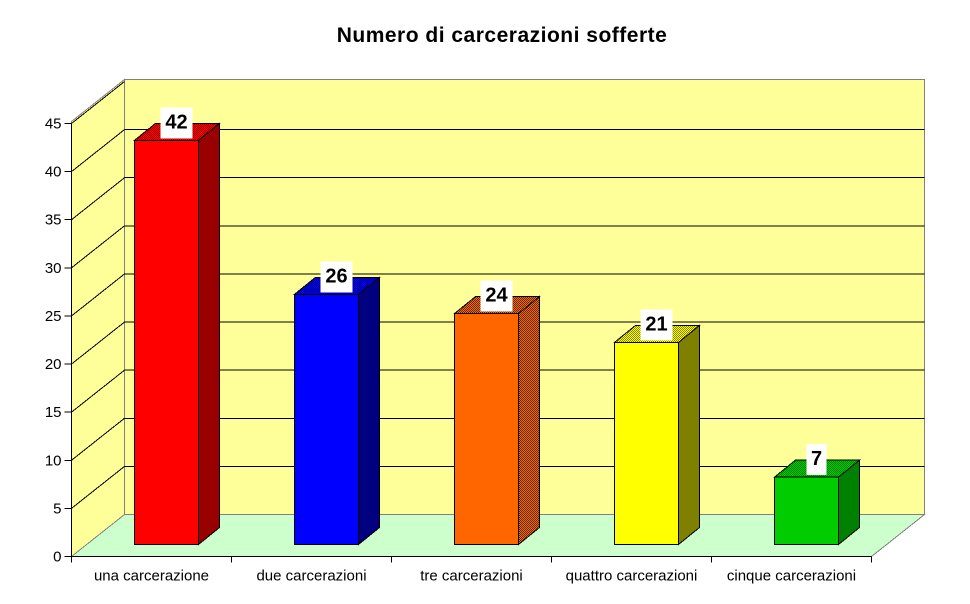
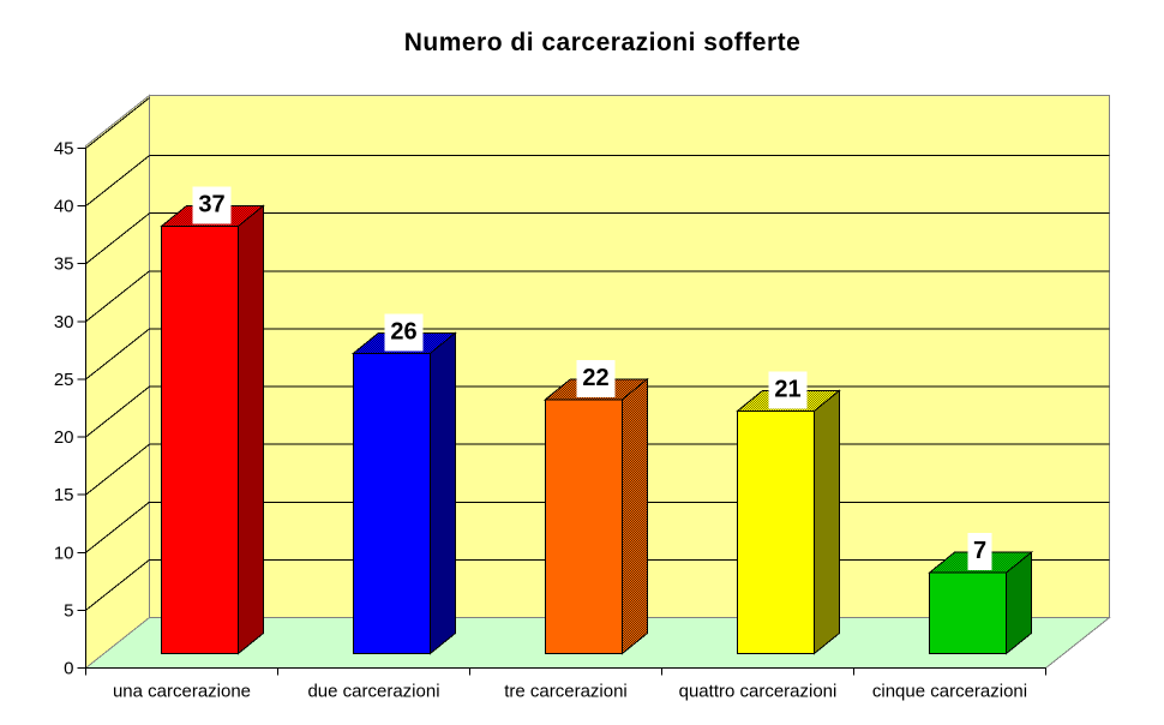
una carcerazione: 42 -> 37
tre carcerazioni: 24 -> 22
